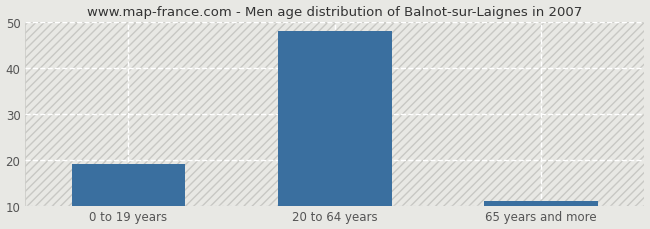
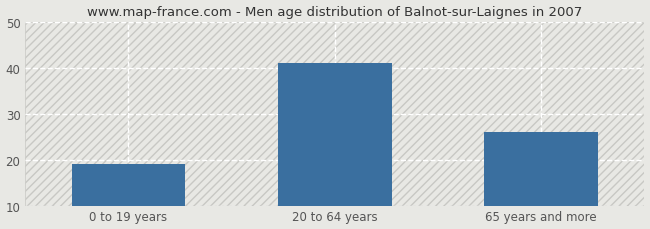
20 to 64 years: 48 -> 41
65 years and more: 11 -> 26
